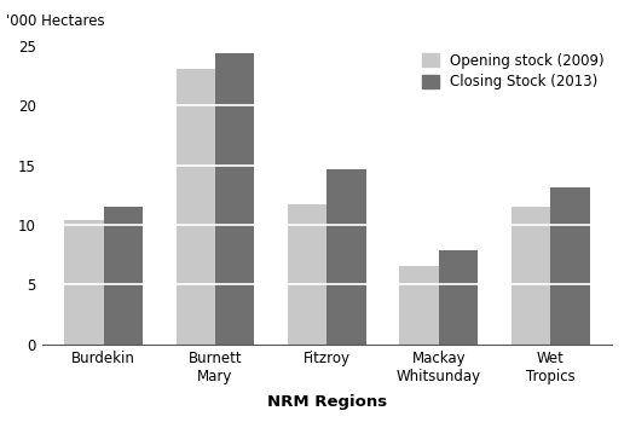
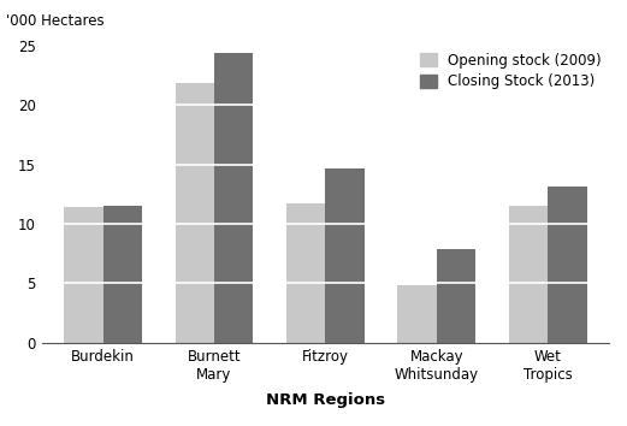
Opening stock (2009)/Burdekin: 10.4 -> 11.4
Opening stock (2009)/Burnett Mary: 23.0 -> 21.8
Opening stock (2009)/Mackay Whitsunday: 6.6 -> 4.8
